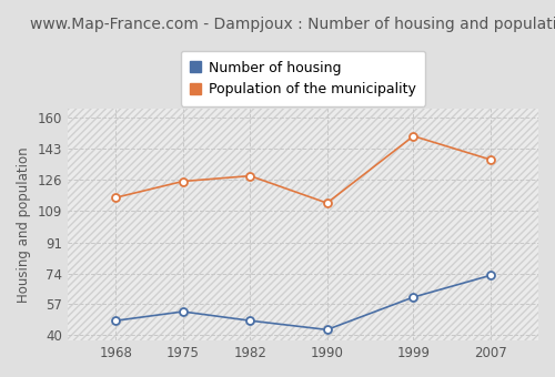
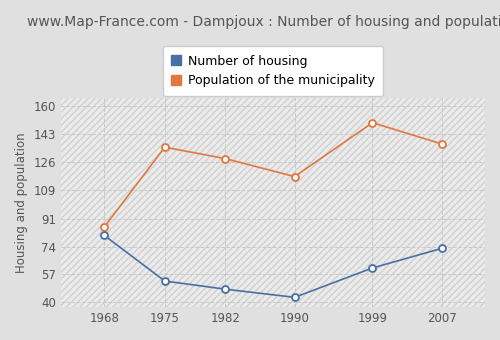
Number of housing/1968: 48 -> 81
Population of the municipality/1968: 116 -> 86
Population of the municipality/1975: 125 -> 135
Population of the municipality/1990: 113 -> 117
